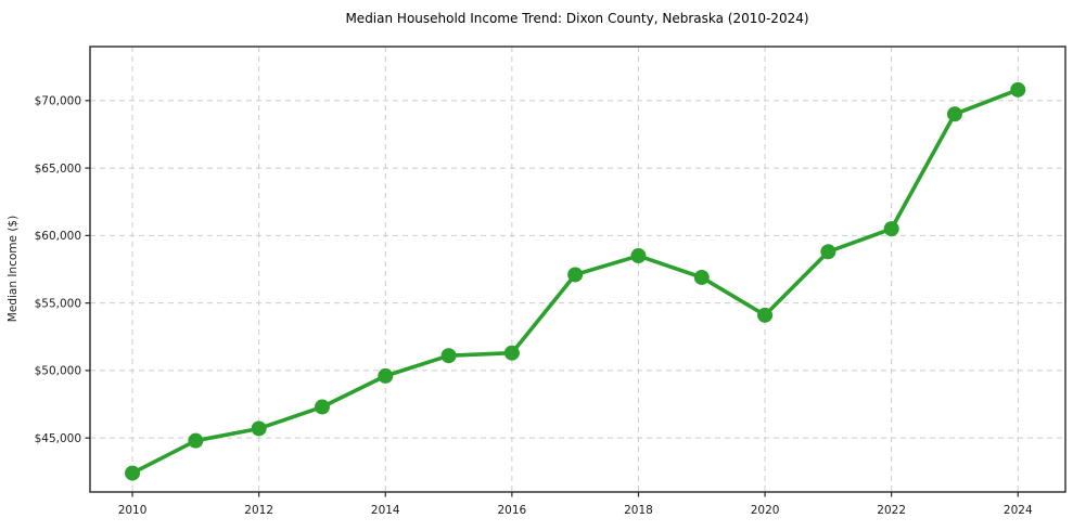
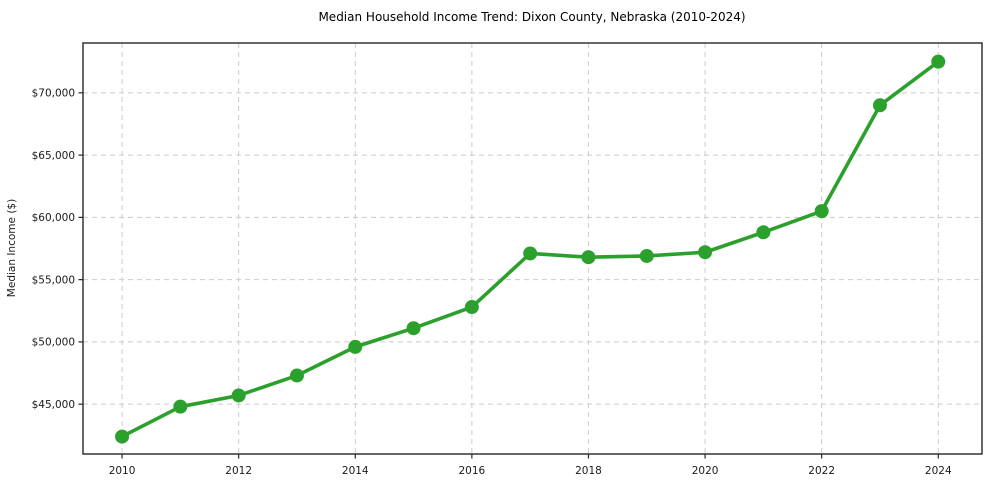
2016: $51300 -> $52800
2018: $58500 -> $56800
2020: $54100 -> $57200
2024: $70800 -> $72500
